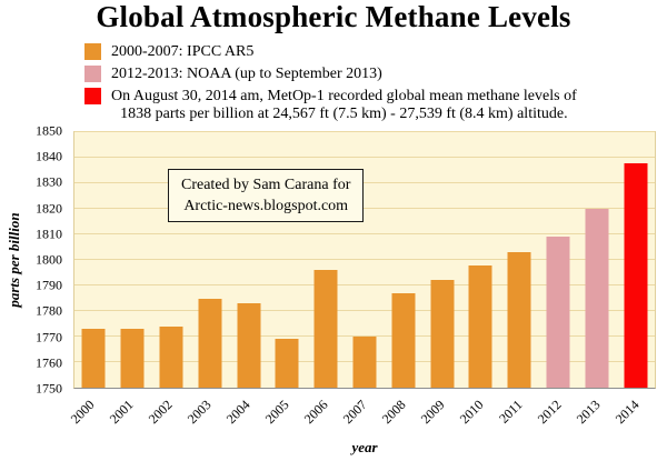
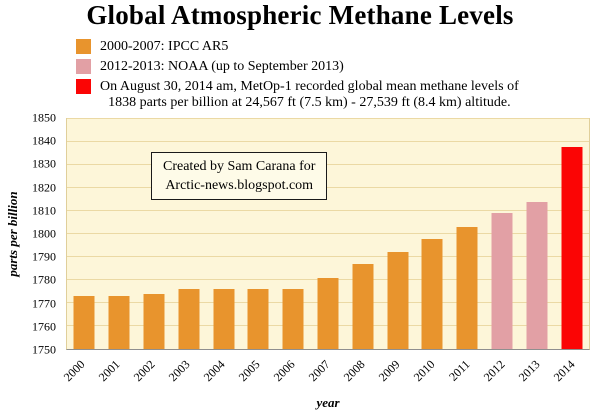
2003: 1785 -> 1776
2004: 1783 -> 1776
2005: 1769 -> 1776
2006: 1796 -> 1776
2007: 1770 -> 1781
2013: 1820 -> 1814
